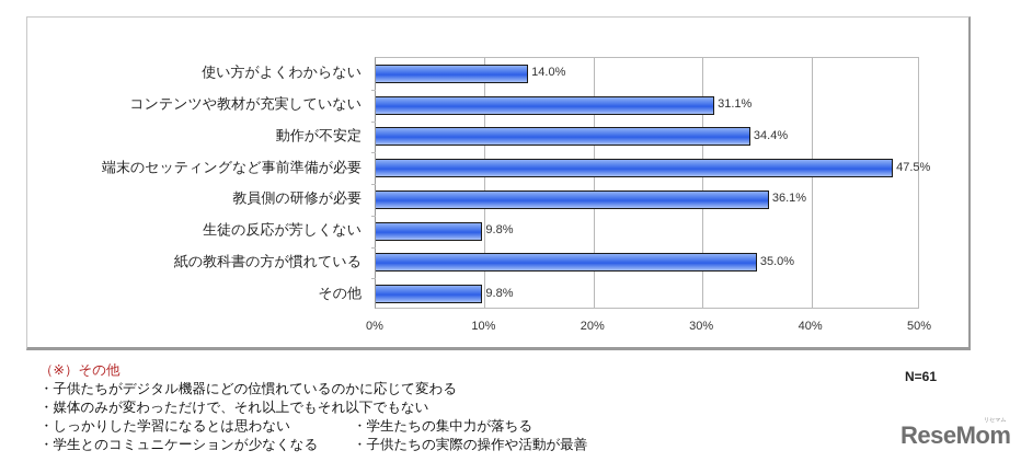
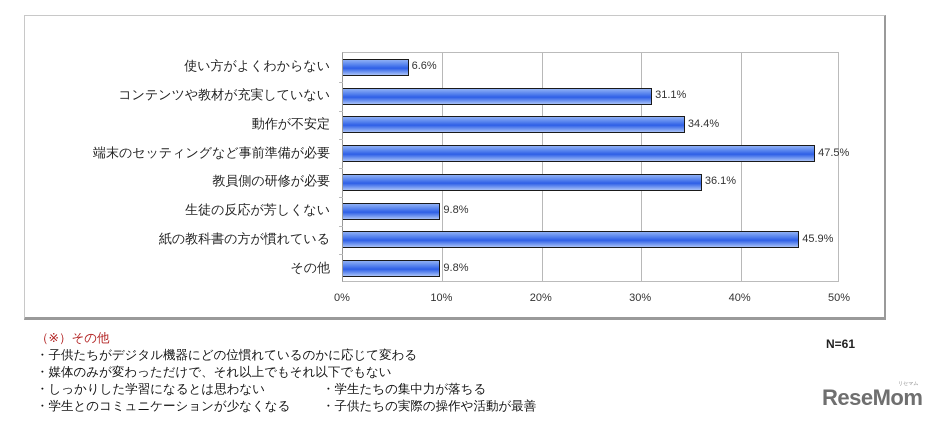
使い方がよくわからない: 14.0% -> 6.6%
紙の教科書の方が慣れている: 35.0% -> 45.9%
